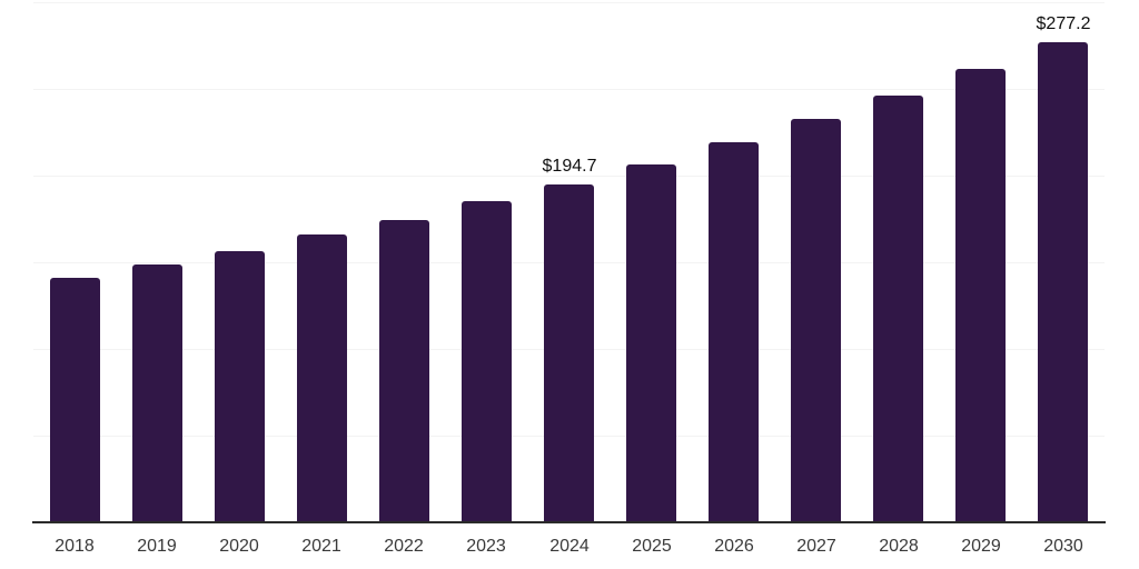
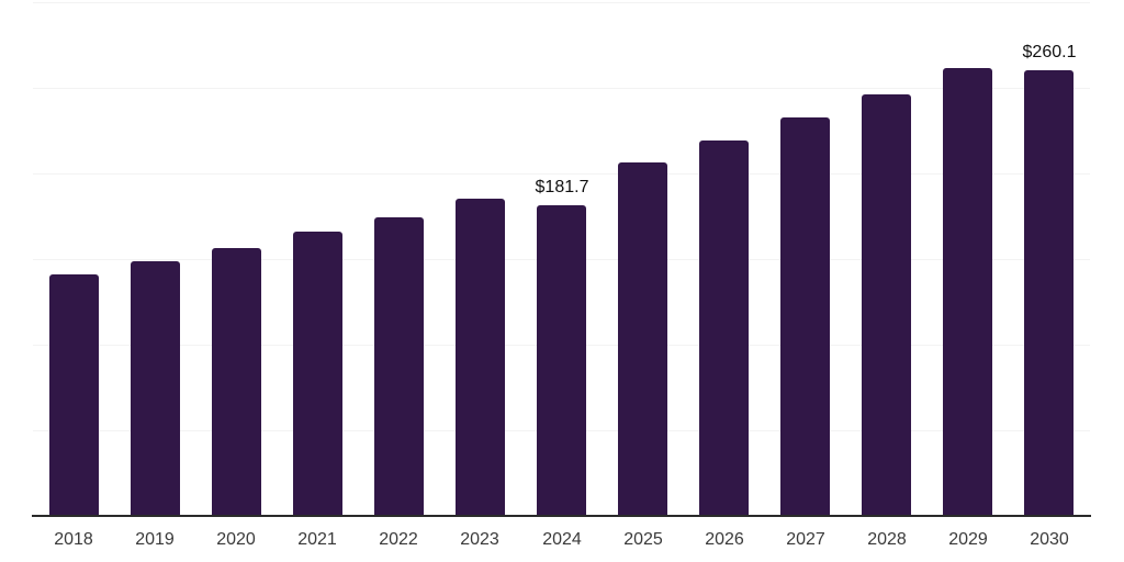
2024: $194.7 -> $181.7
2030: $277.2 -> $260.1
